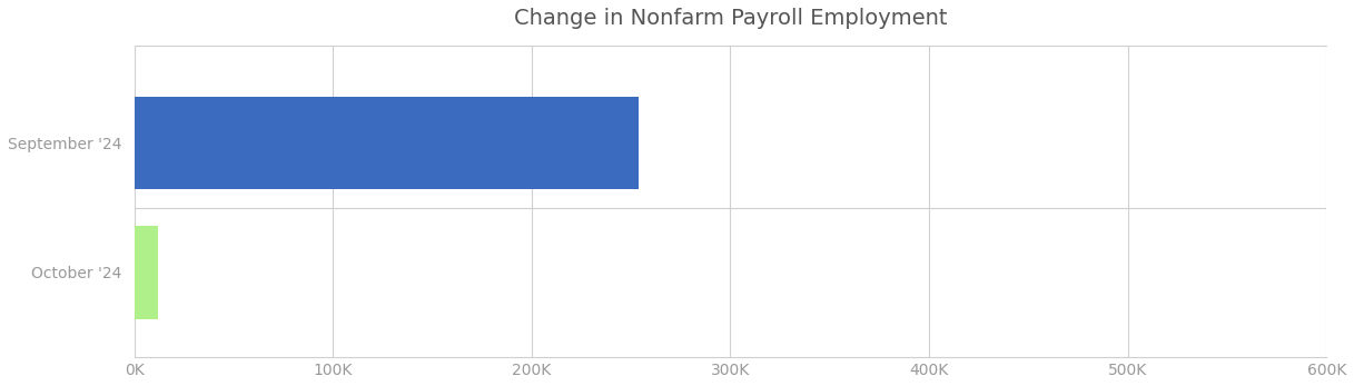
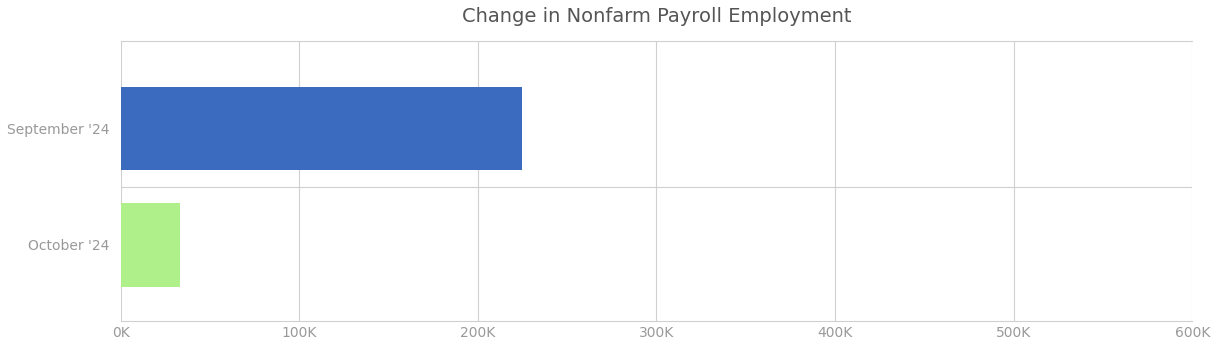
September '24: 254K -> 225K
October '24: 12K -> 33K
